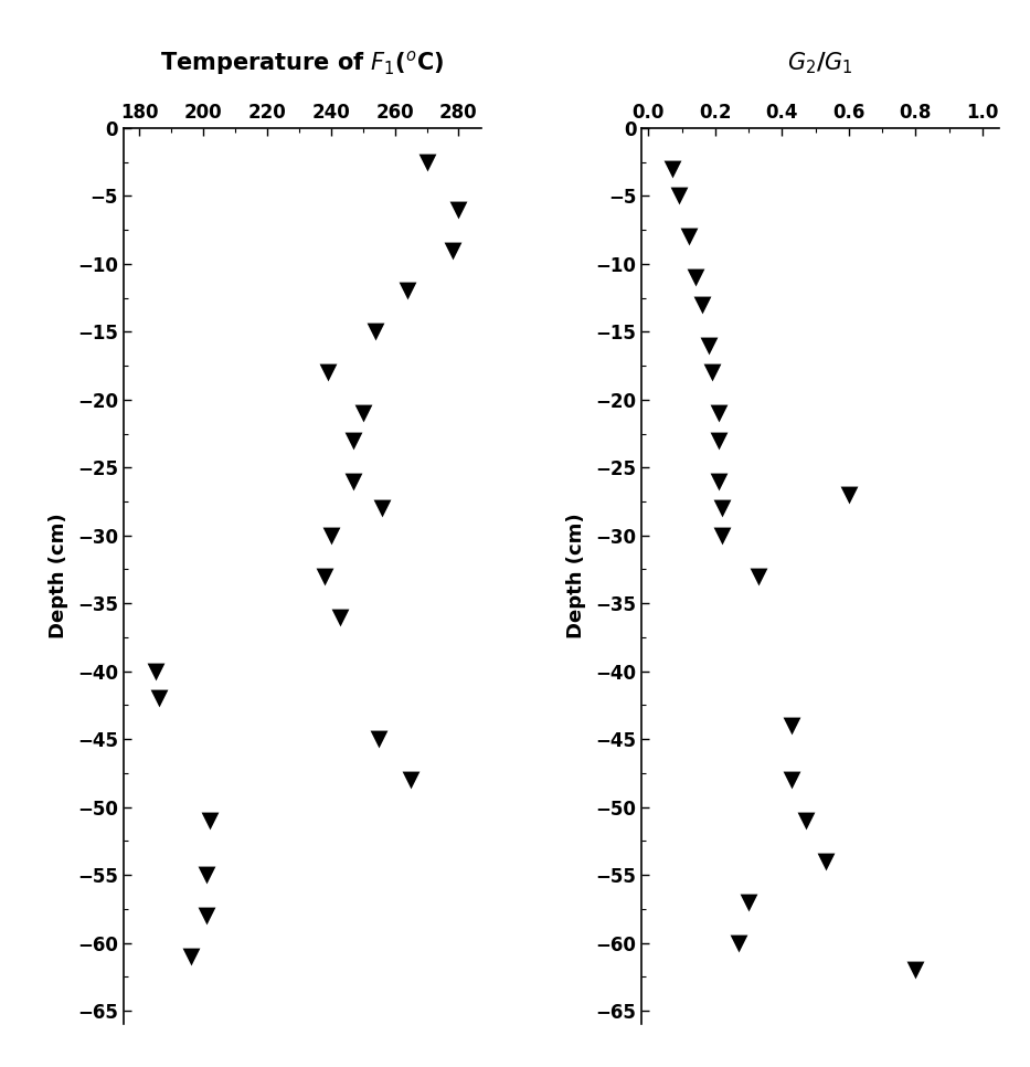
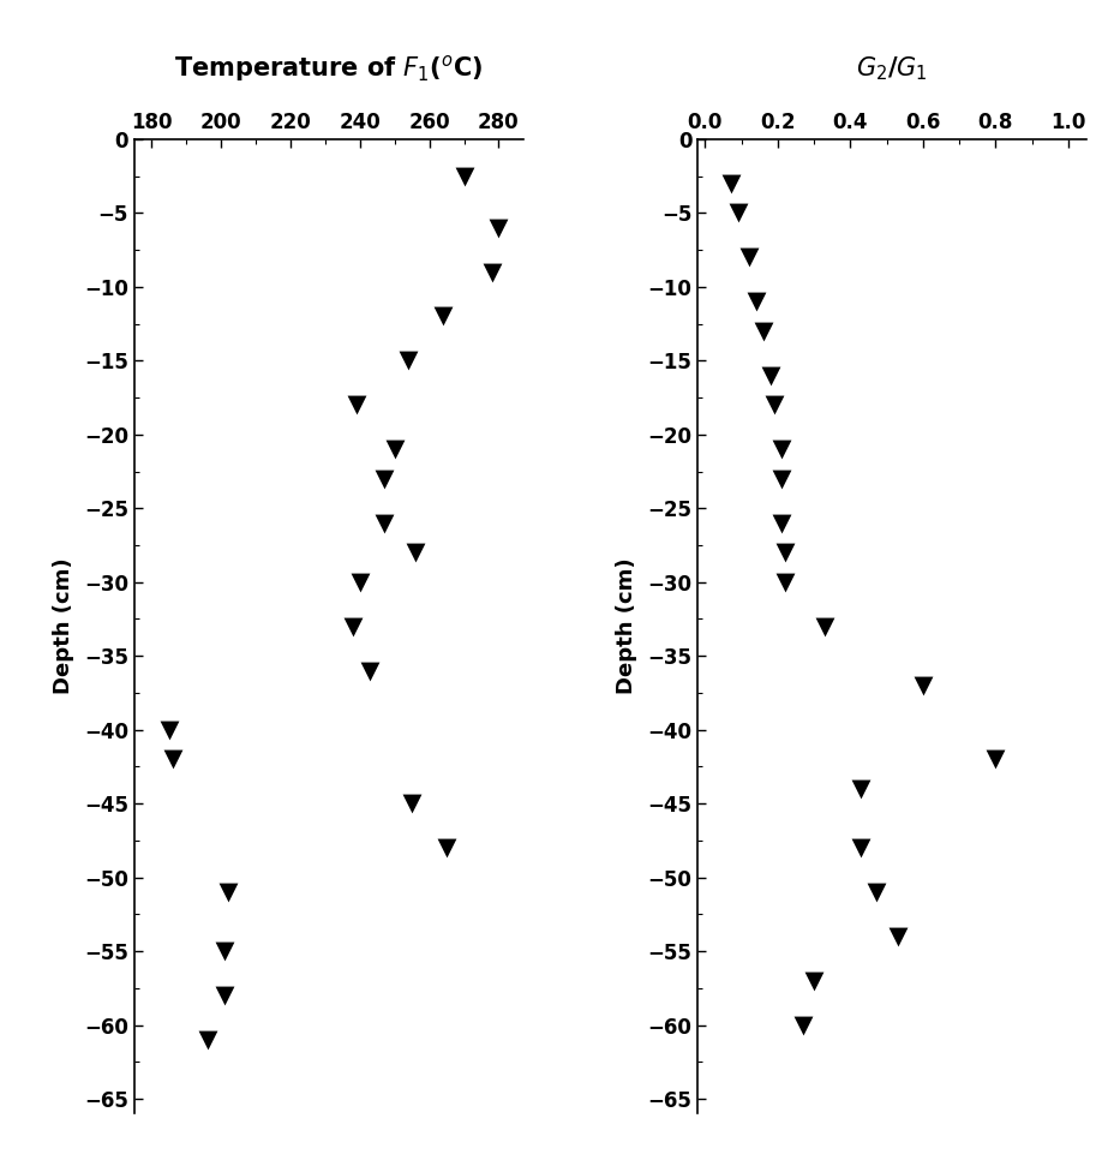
0.6: -27 -> -37
0.8: -62 -> -42
